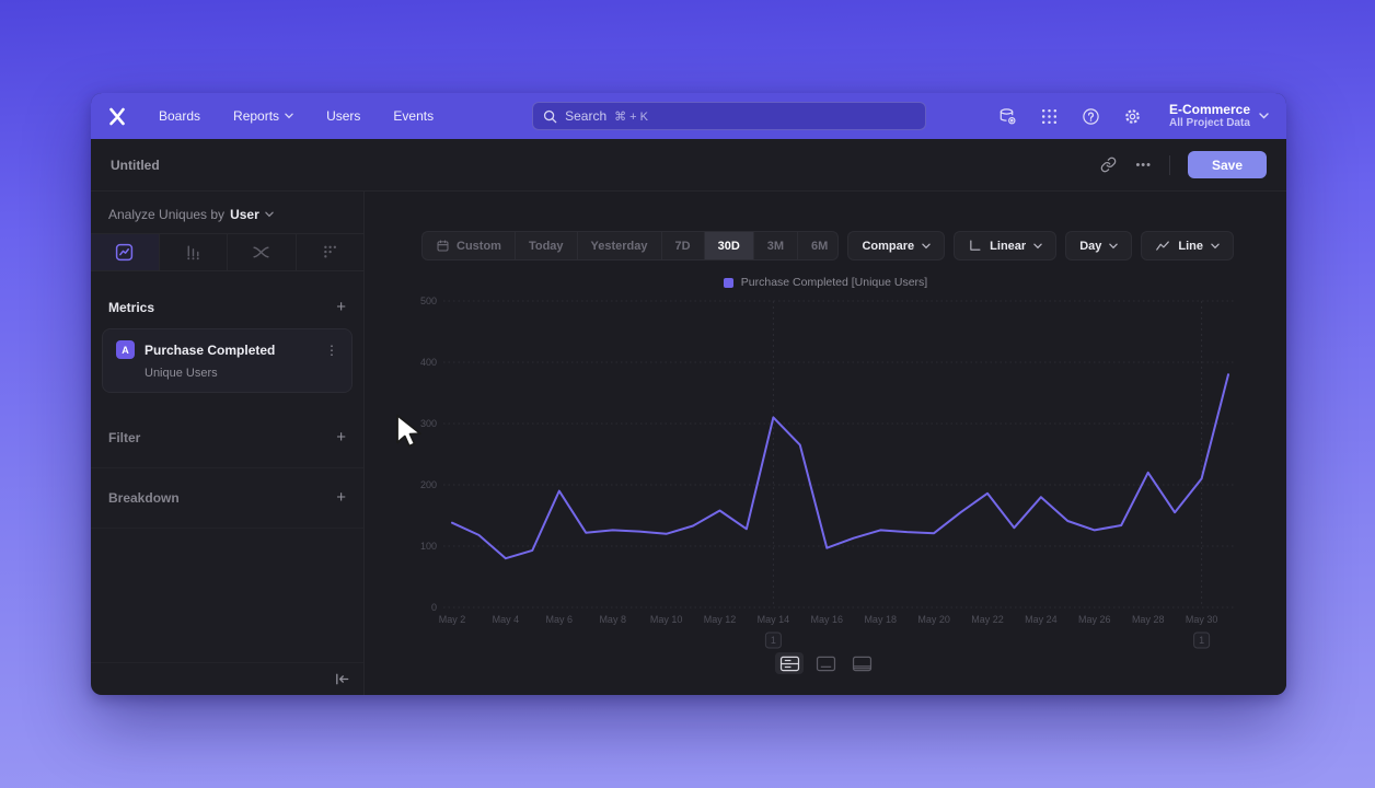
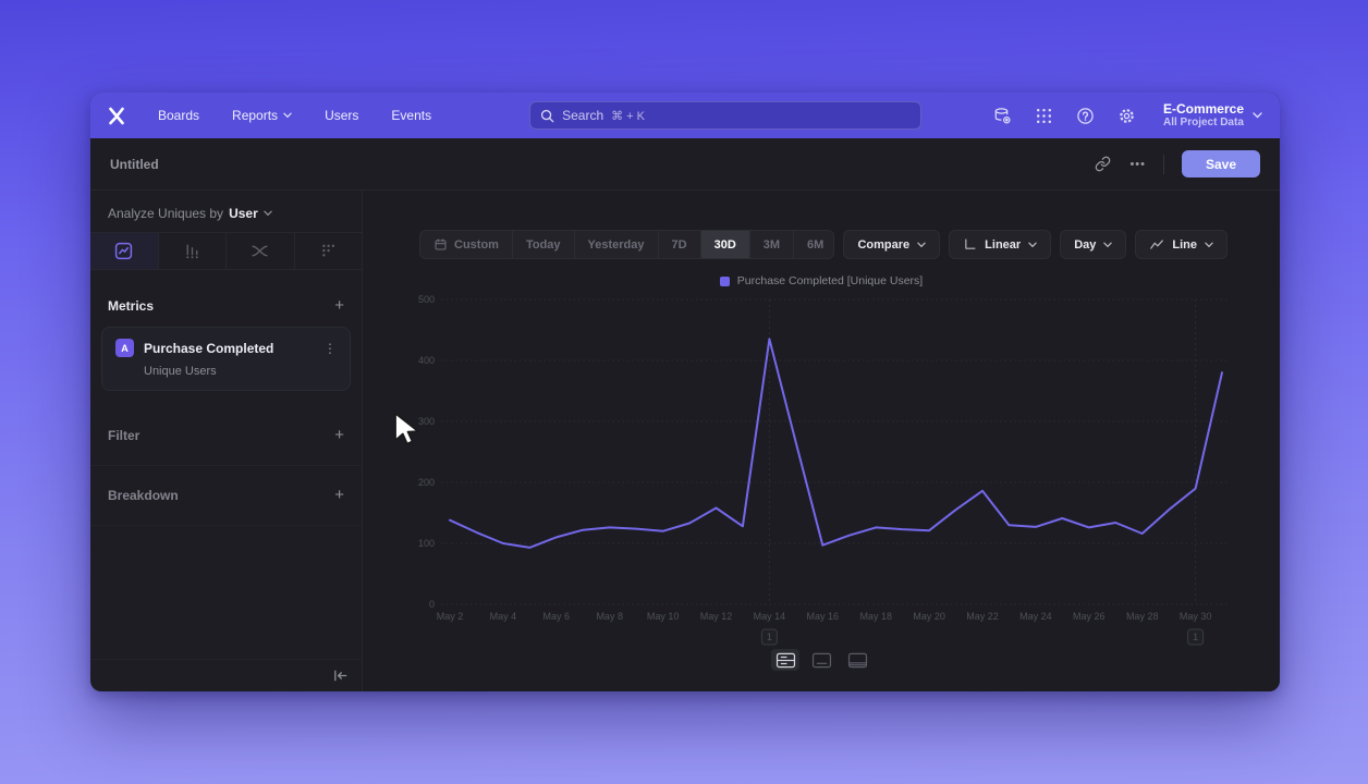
May 4: 80 -> 100
May 6: 190 -> 110
May 14: 310 -> 440
May 24: 180 -> 130
May 28: 220 -> 120
May 30: 210 -> 190
